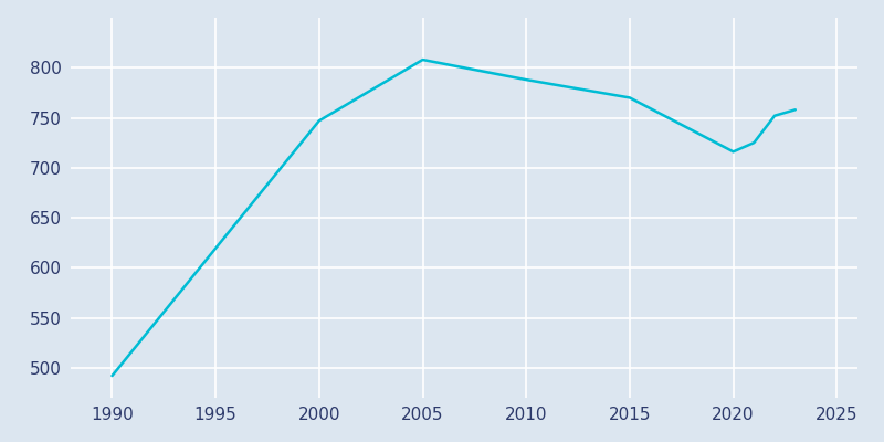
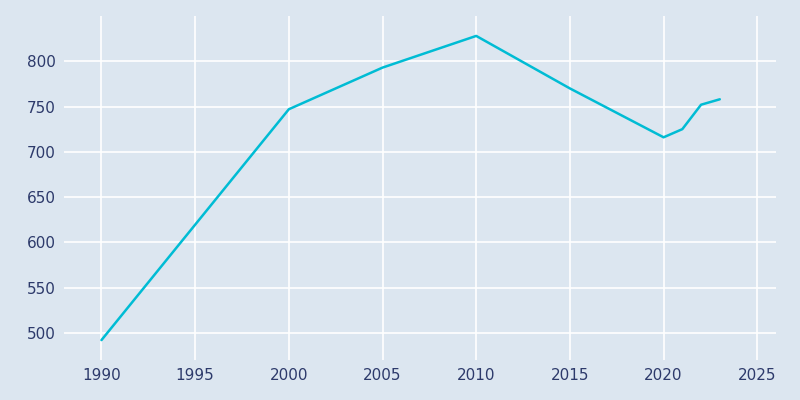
2005: 808 -> 793
2010: 788 -> 828
